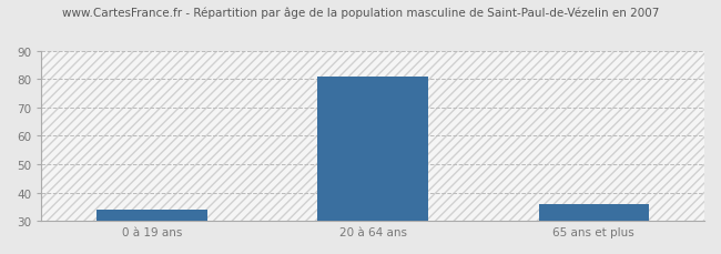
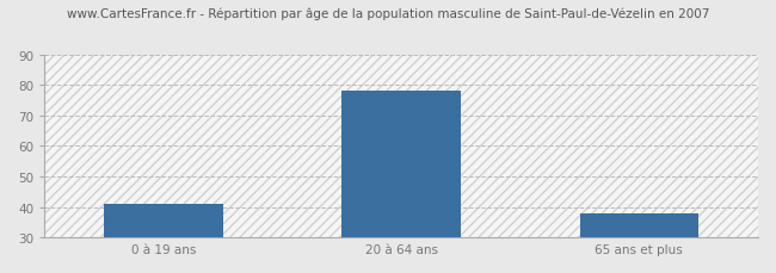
0 à 19 ans: 34 -> 41
20 à 64 ans: 81 -> 78
65 ans et plus: 36 -> 38
